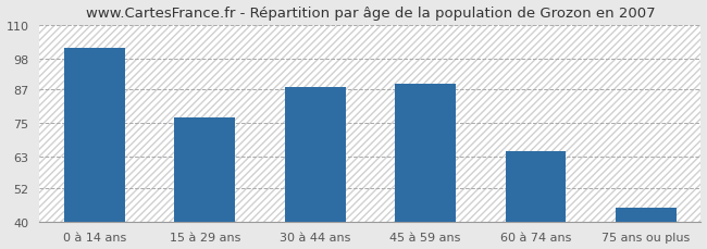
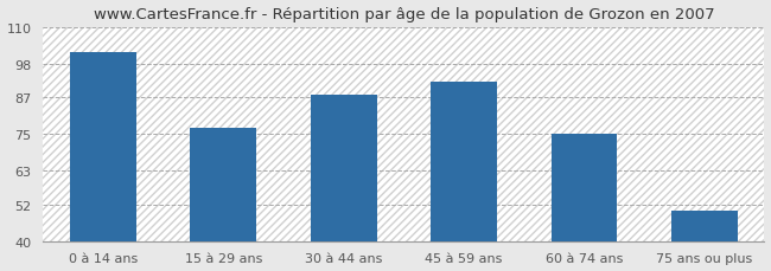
45 à 59 ans: 89 -> 92
60 à 74 ans: 65 -> 75
75 ans ou plus: 45 -> 50
